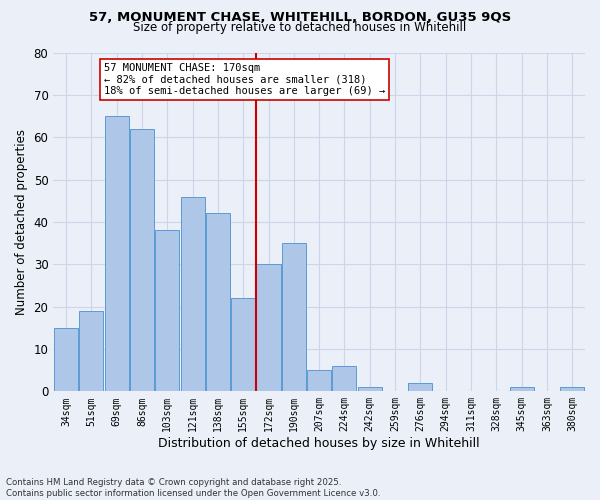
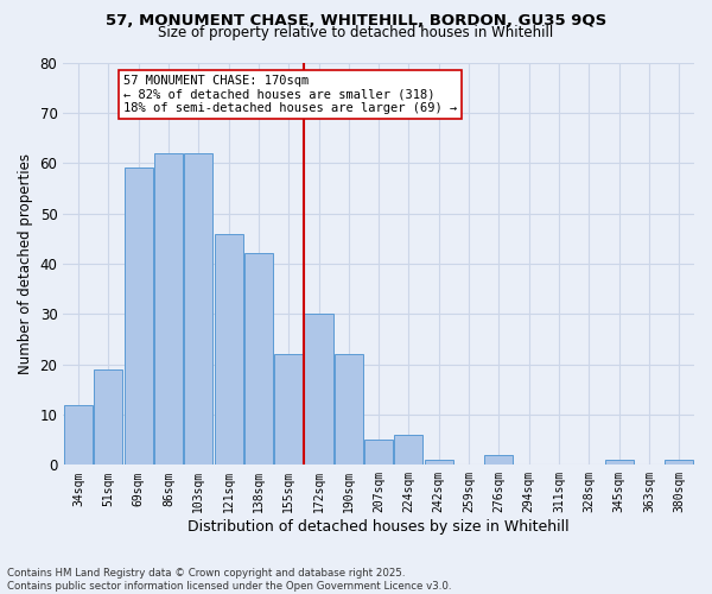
34sqm: 15 -> 12
69sqm: 65 -> 59
103sqm: 38 -> 62
190sqm: 35 -> 22
